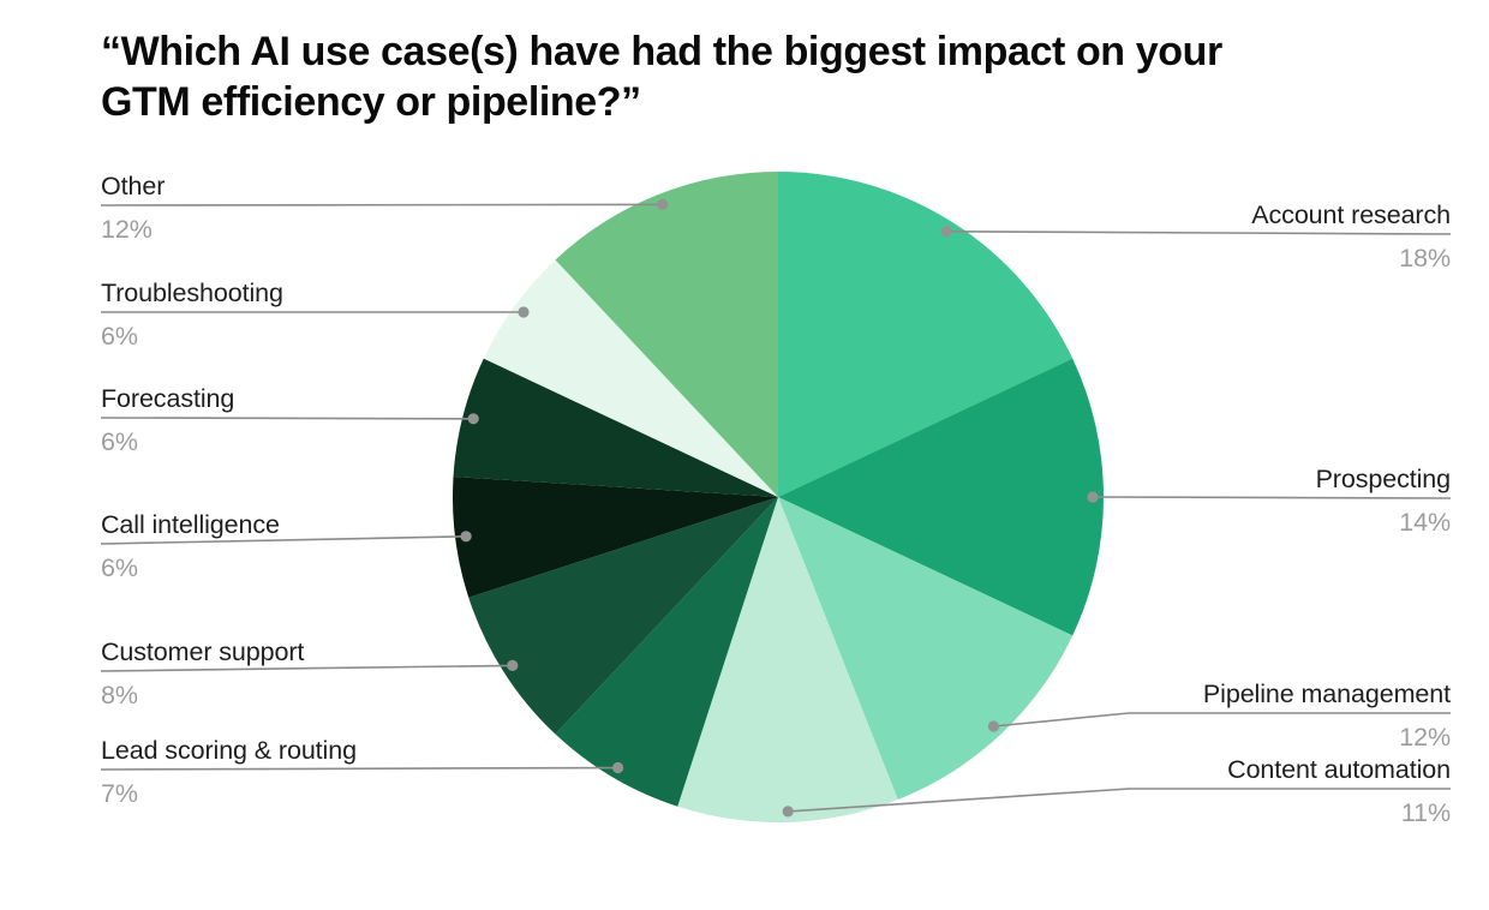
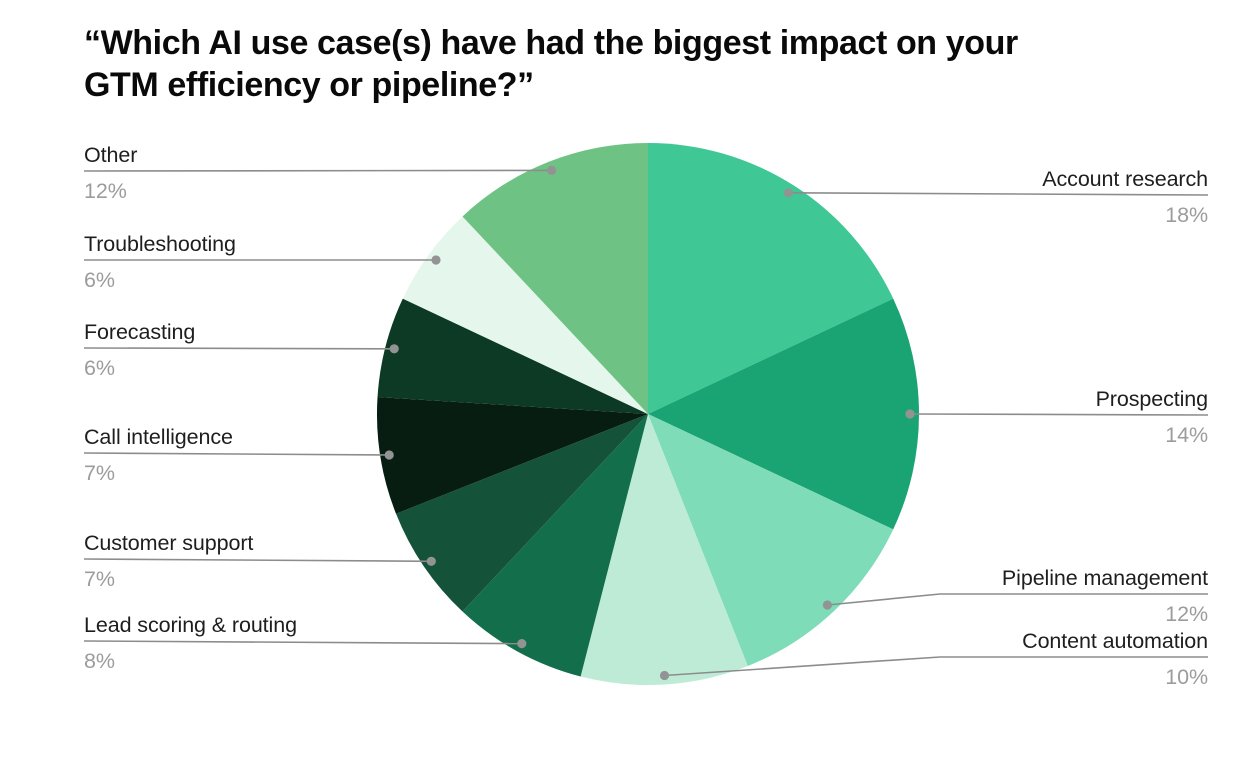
Content automation: 11% -> 10%
Lead scoring & routing: 7% -> 8%
Customer support: 8% -> 7%
Call intelligence: 6% -> 7%
